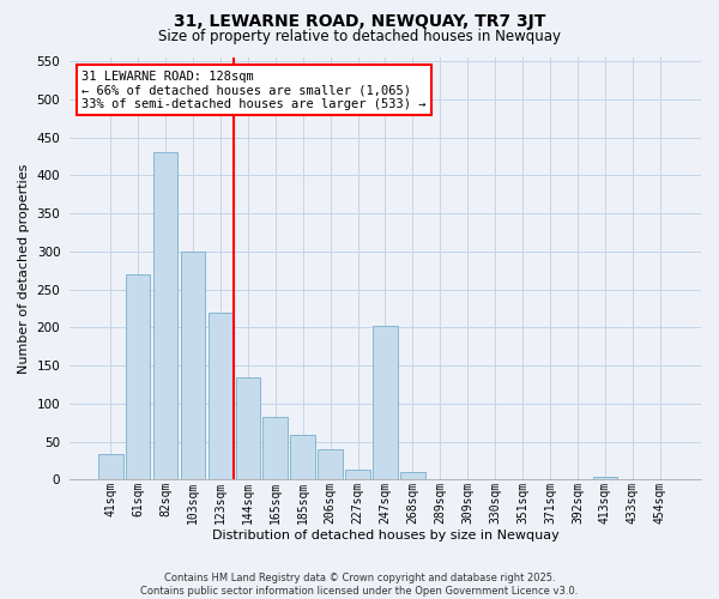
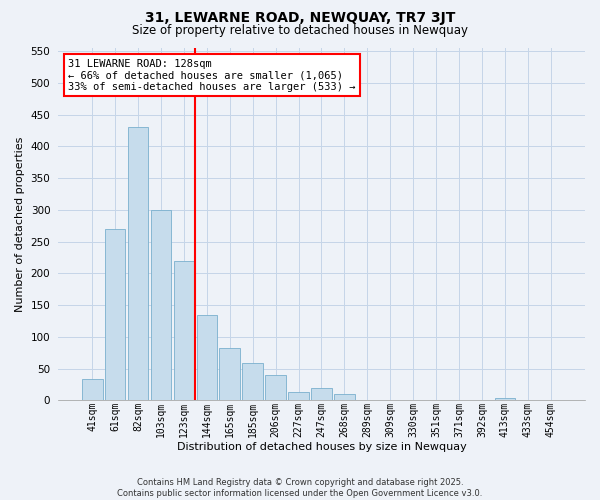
247sqm: 202 -> 19
